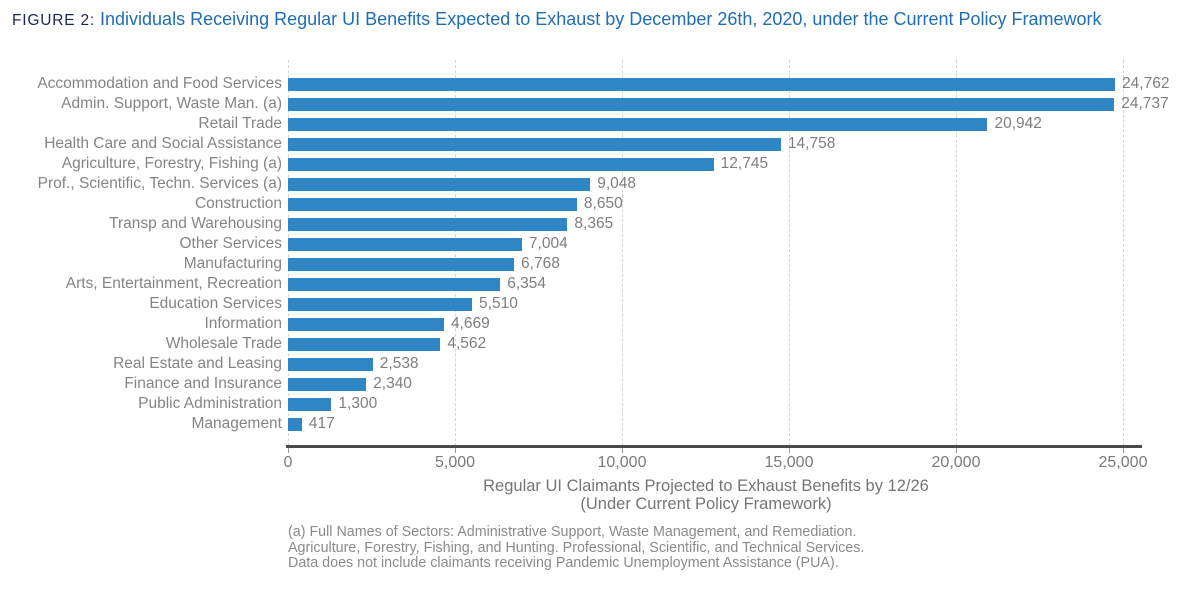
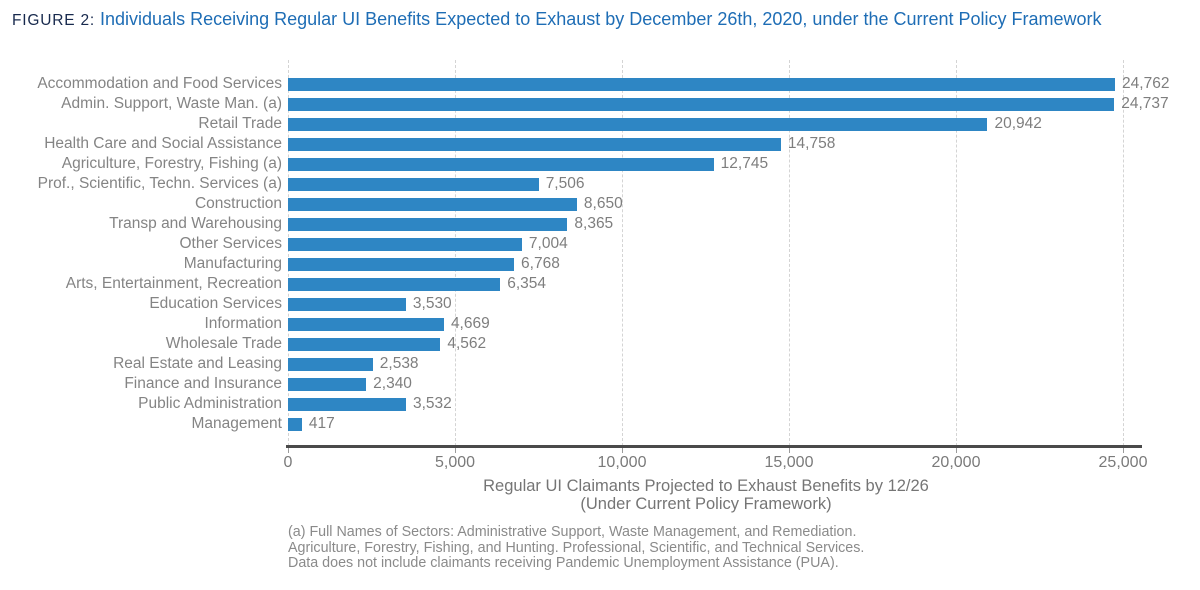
Prof., Scientific, Techn. Services (a): 9,048 -> 7,506
Education Services: 5,510 -> 3,530
Public Administration: 1,300 -> 3,532
